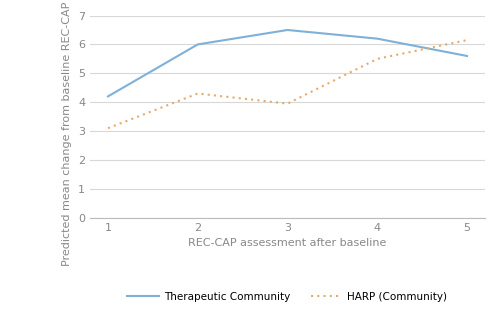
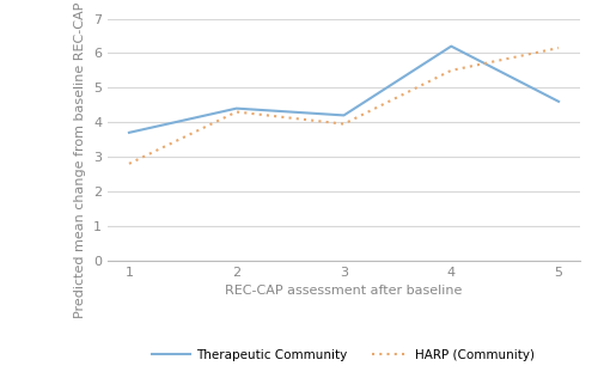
Therapeutic Community/1: 4.2 -> 3.7
HARP (Community)/1: 3.10 -> 2.80
Therapeutic Community/2: 6.0 -> 4.4
Therapeutic Community/3: 6.5 -> 4.2
Therapeutic Community/5: 5.6 -> 4.6
